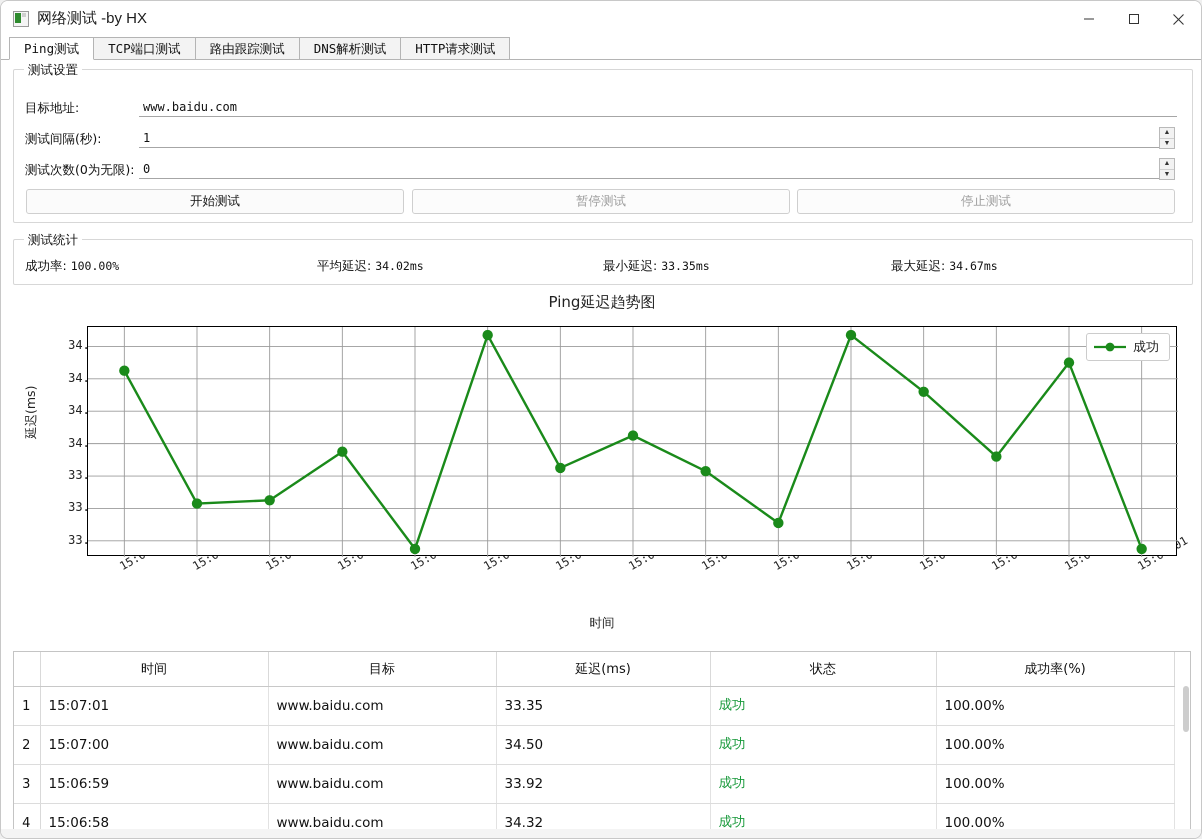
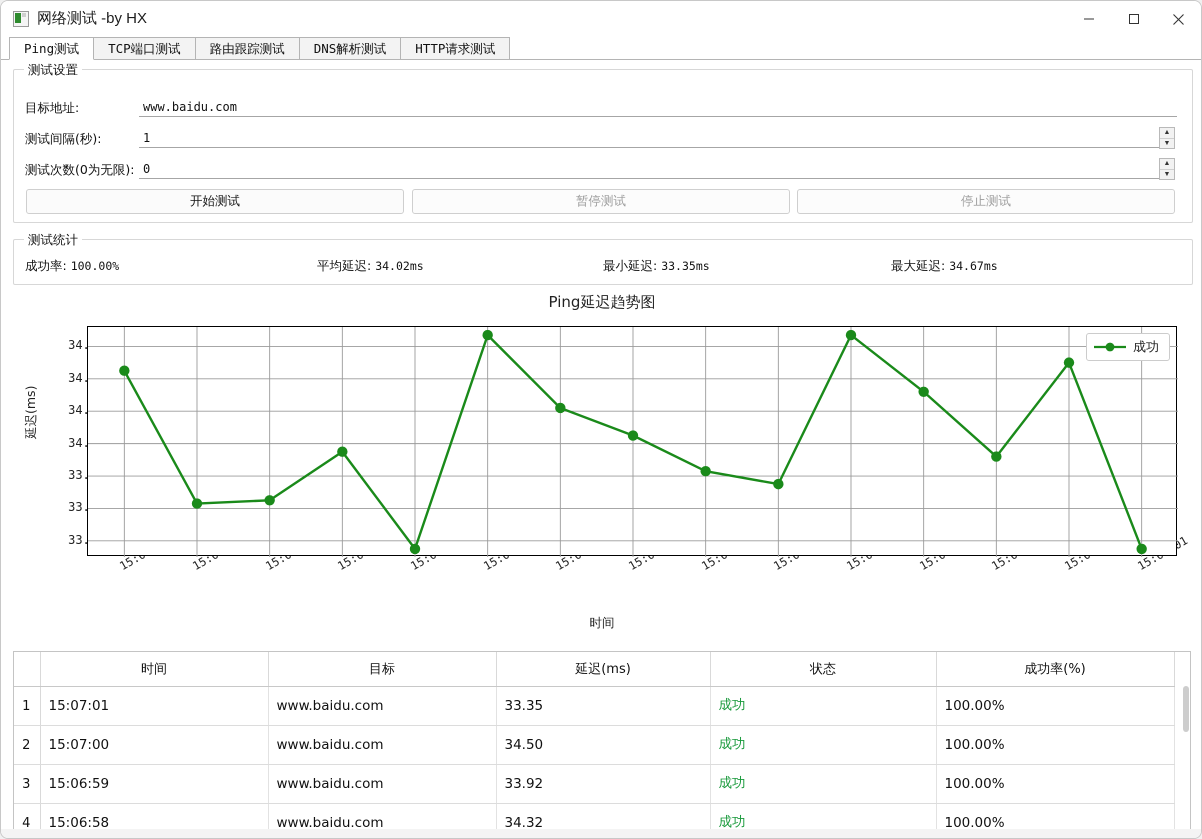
15:06:53: 33.85 -> 34.22
15:06:56: 33.51 -> 33.75
